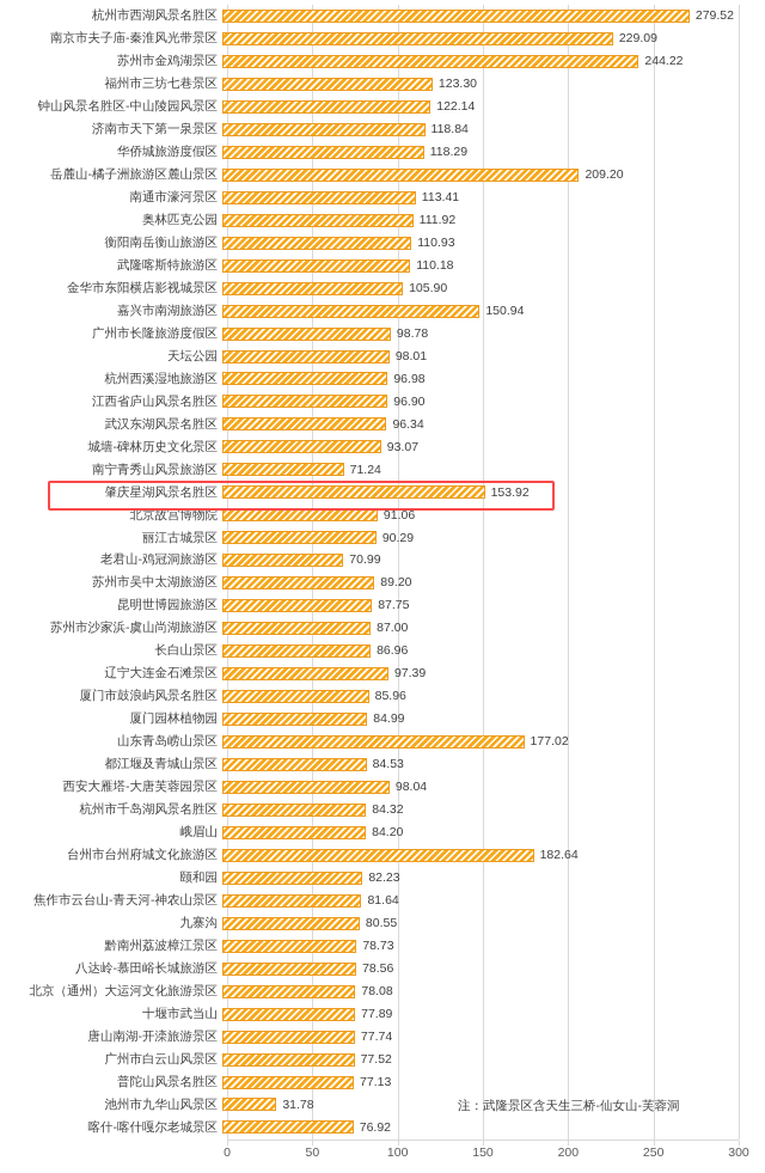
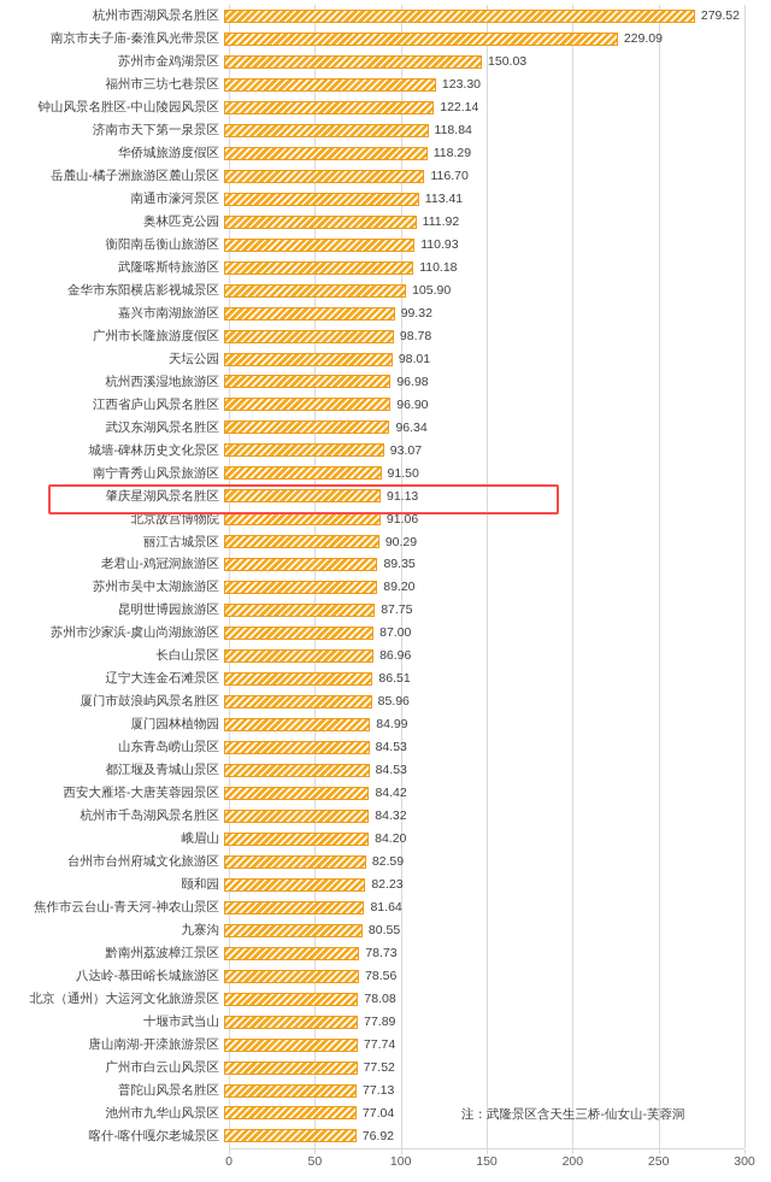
苏州市金鸡湖景区: 244.22 -> 150.03
岳麓山-橘子洲旅游区麓山景区: 209.20 -> 116.70
嘉兴市南湖旅游区: 150.94 -> 99.32
南宁青秀山风景旅游区: 71.24 -> 91.50
肇庆星湖风景名胜区: 153.92 -> 91.13
老君山-鸡冠洞旅游区: 70.99 -> 89.35
辽宁大连金石滩景区: 97.39 -> 86.51
山东青岛崂山景区: 177.02 -> 84.53
西安大雁塔-大唐芙蓉园景区: 98.04 -> 84.42
台州市台州府城文化旅游区: 182.64 -> 82.59
池州市九华山风景区: 31.78 -> 77.04
